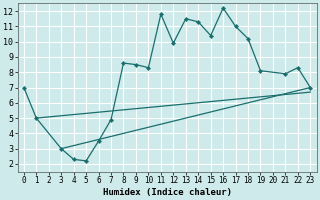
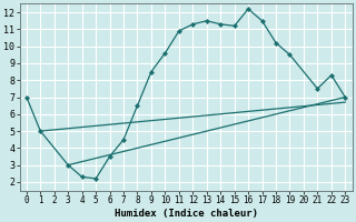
7: 4.9 -> 4.5
8: 8.6 -> 6.5
10: 8.3 -> 9.6
11: 11.8 -> 10.9
12: 9.9 -> 11.3
15: 10.4 -> 11.2
17: 11.0 -> 11.5
19: 8.1 -> 9.5
21: 7.9 -> 7.5
